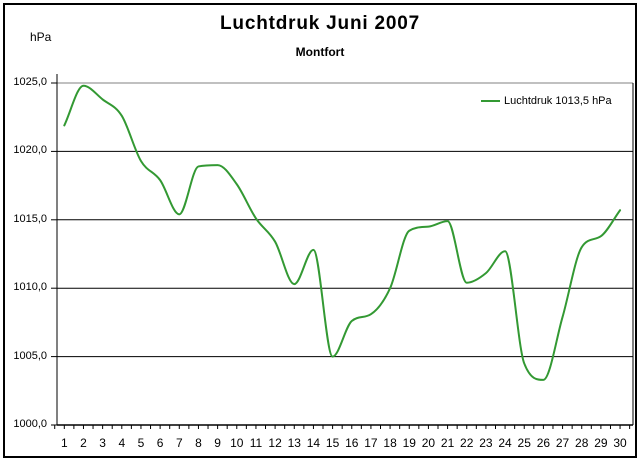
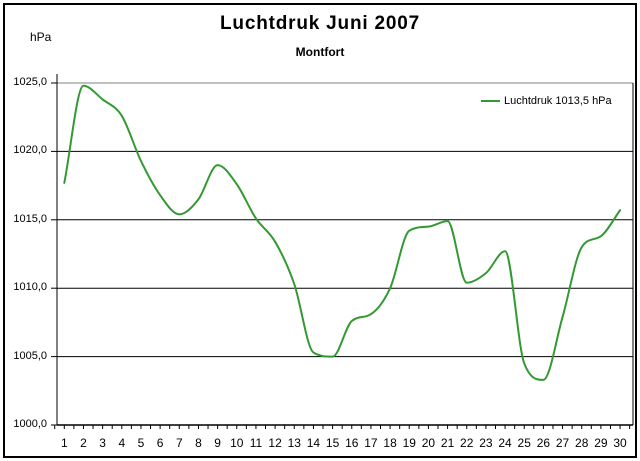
1: 1021,9 -> 1017,7
6: 1017,9 -> 1016,8
8: 1018,9 -> 1016,5
14: 1012,8 -> 1005,3
